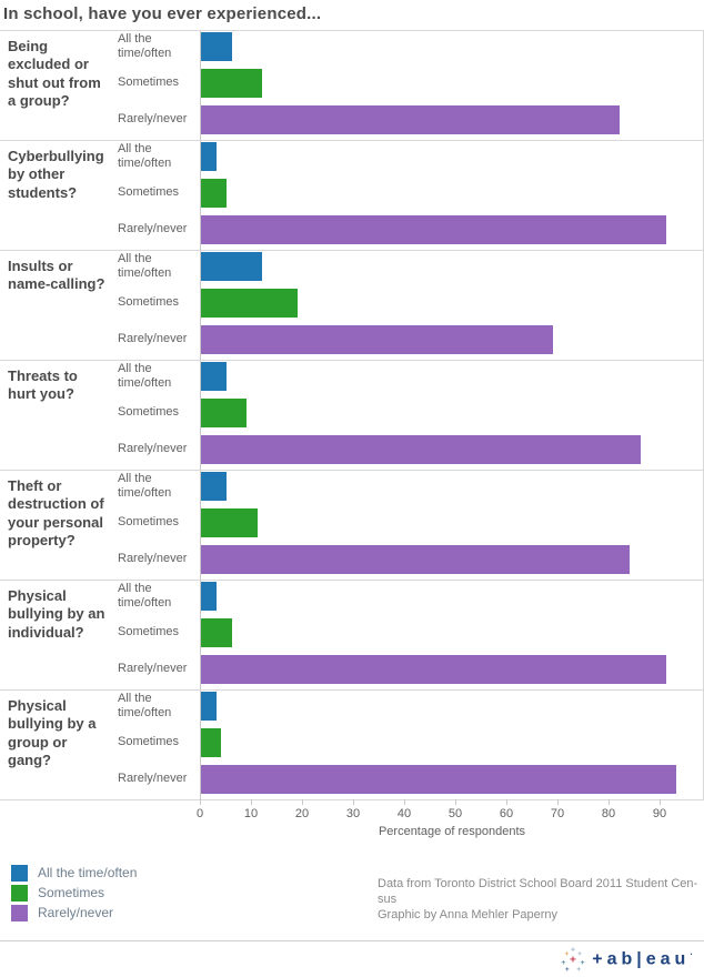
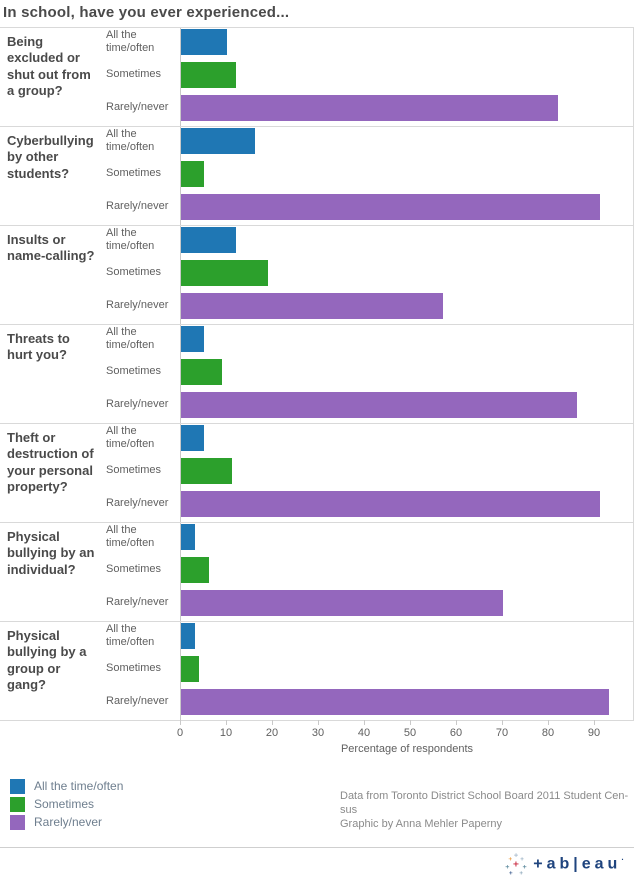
All the time/often/Being excluded or shut out from a group?: 6 -> 10
All the time/often/Cyberbullying by other students?: 3 -> 16
Rarely/never/Insults or name-calling?: 69 -> 57
Rarely/never/Theft or destruction of your personal property?: 84 -> 91
Rarely/never/Physical bullying by an individual?: 91 -> 70
